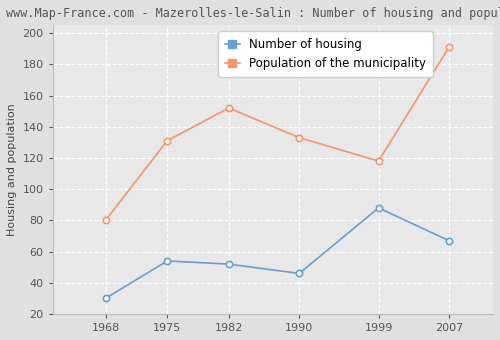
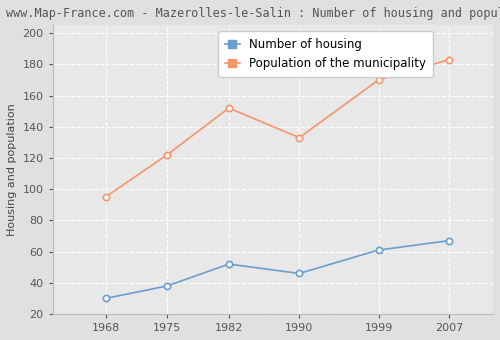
Population of the municipality/1968: 80 -> 95
Number of housing/1975: 54 -> 38
Population of the municipality/1975: 131 -> 122
Number of housing/1999: 88 -> 61
Population of the municipality/1999: 118 -> 170
Population of the municipality/2007: 191 -> 183
